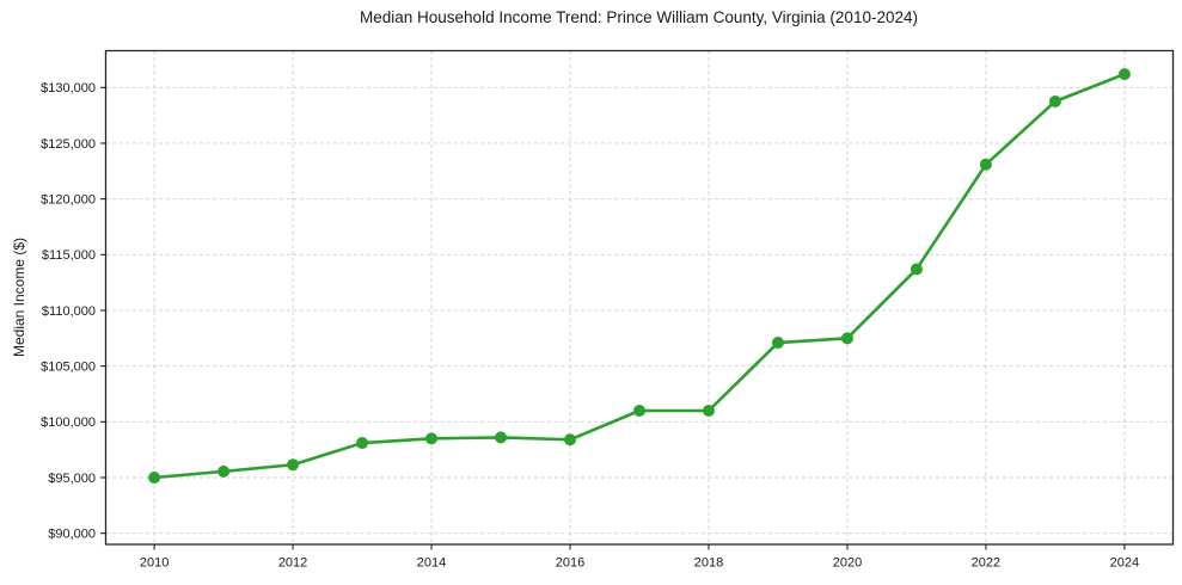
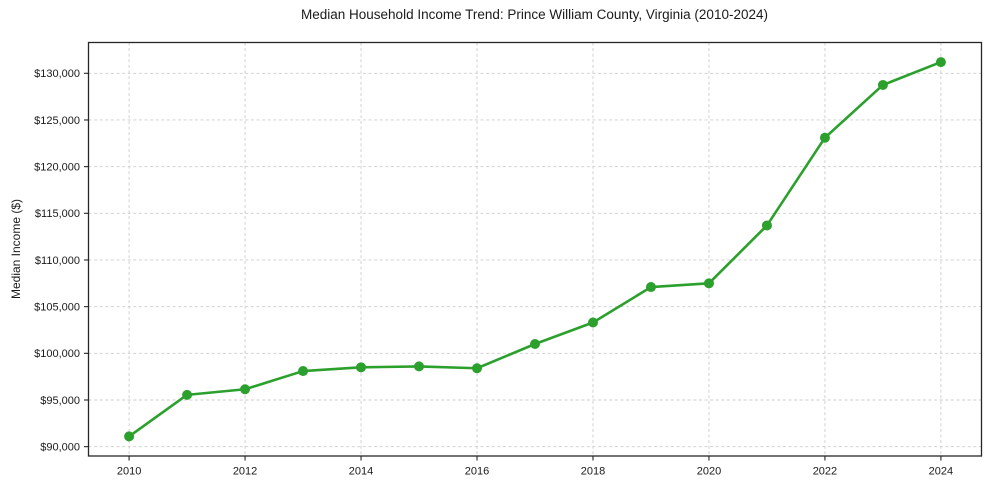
2010: $95000 -> $91000
2018: $101000 -> $103000
